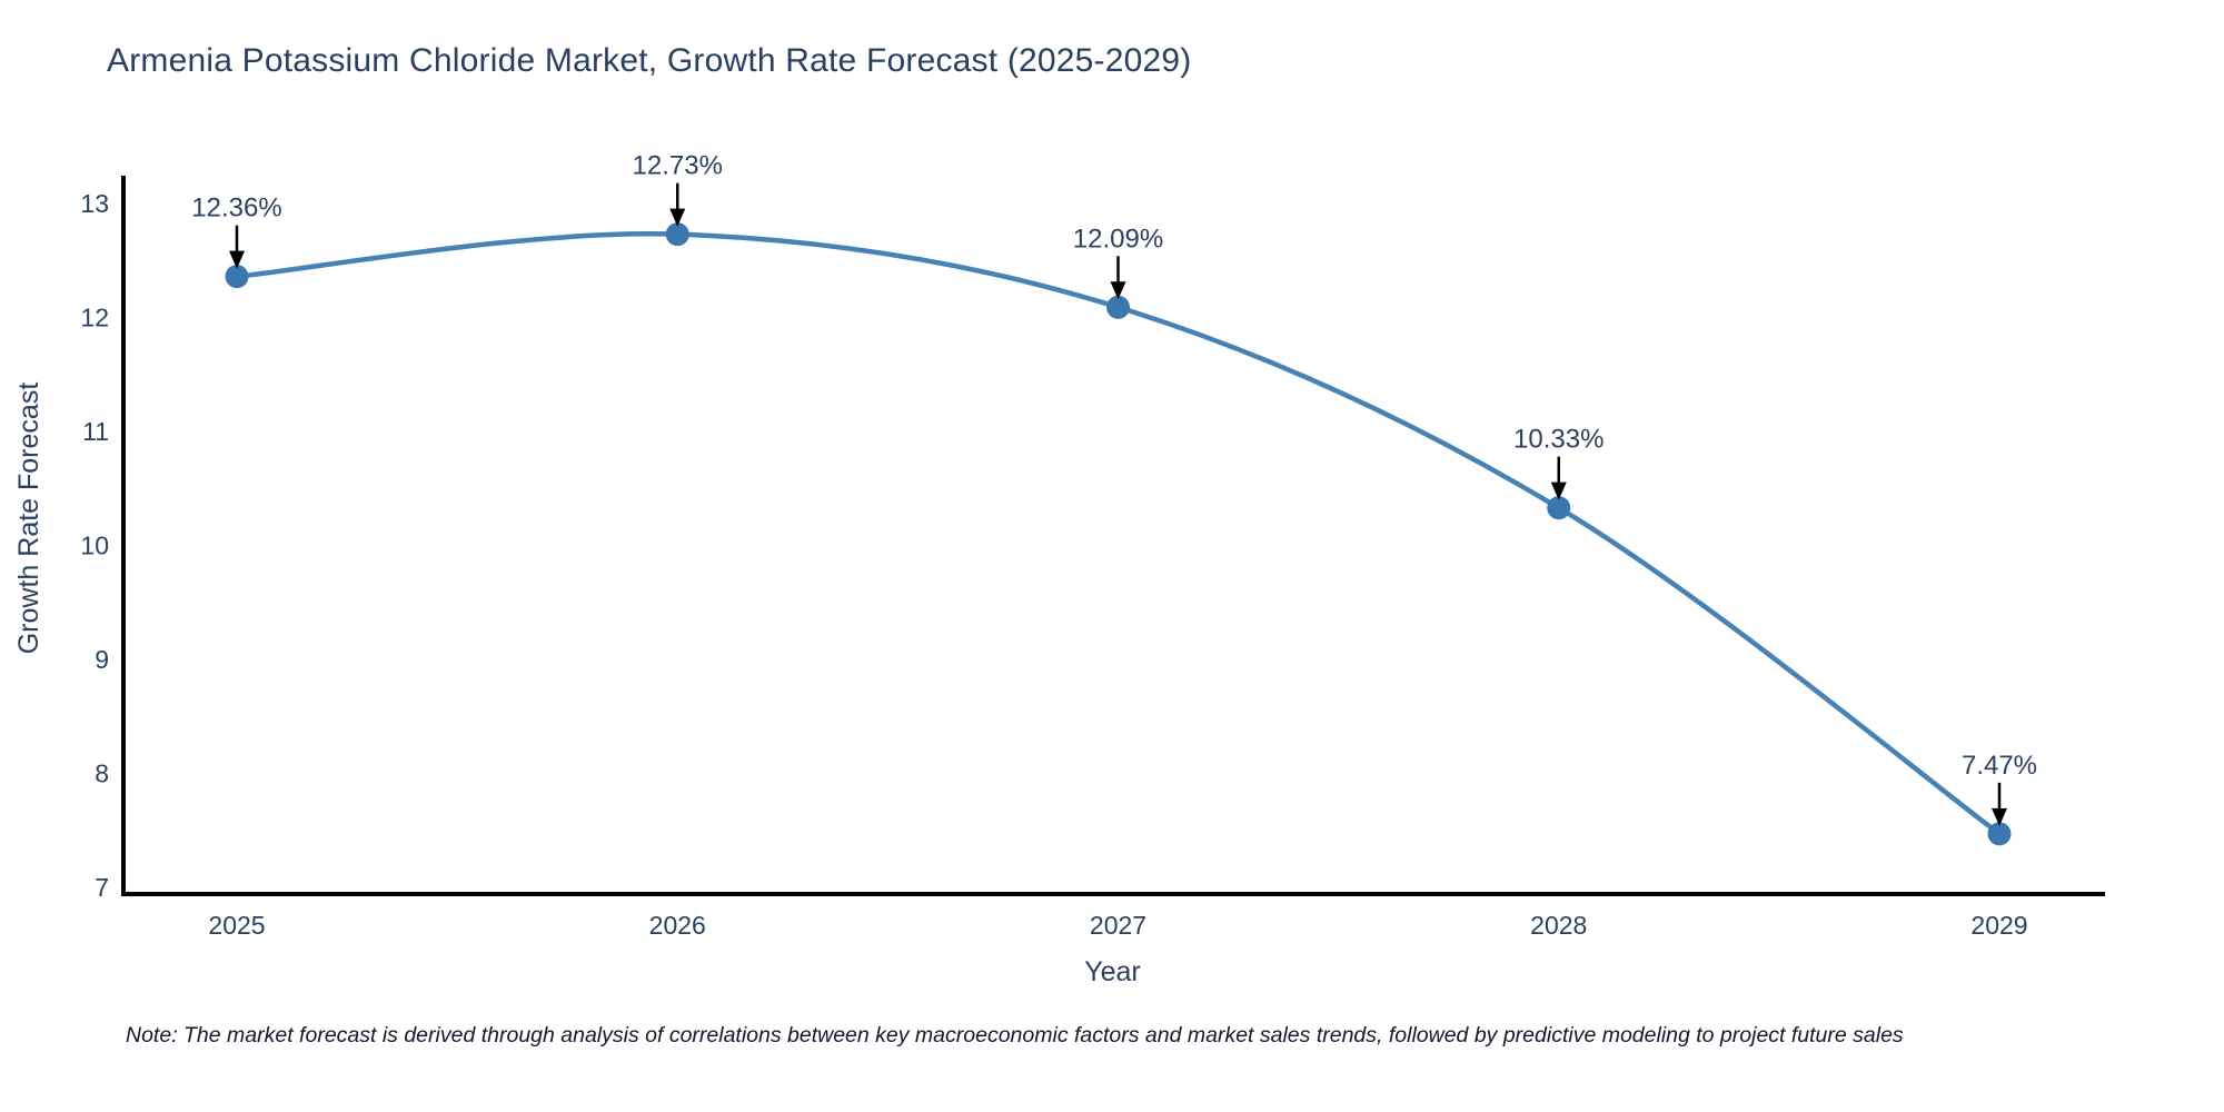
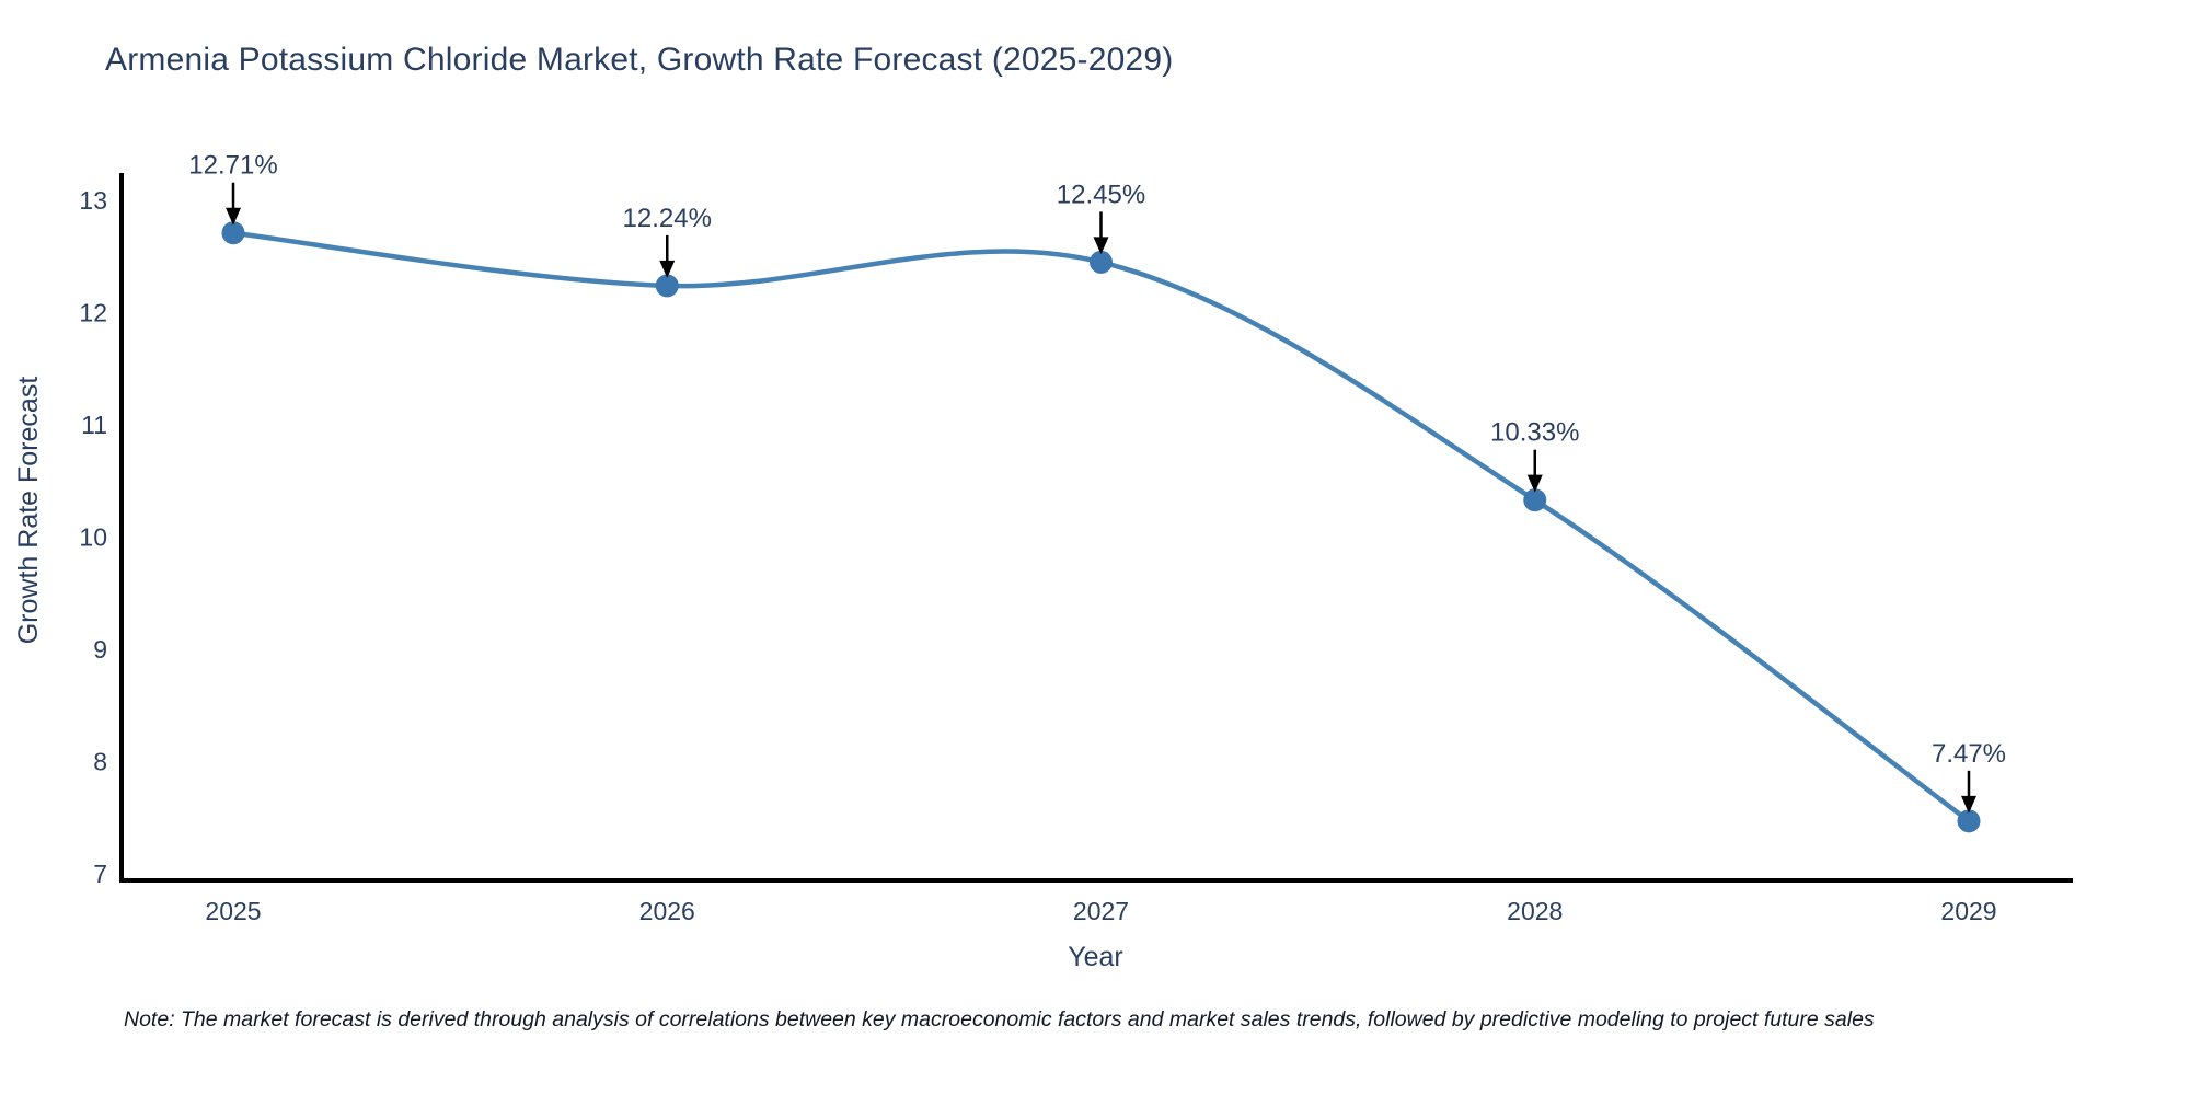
2025: 12.36% -> 12.71%
2026: 12.73% -> 12.24%
2027: 12.09% -> 12.45%
